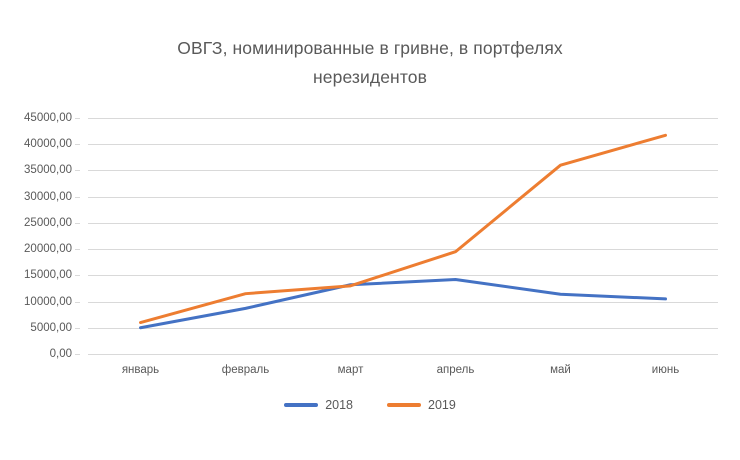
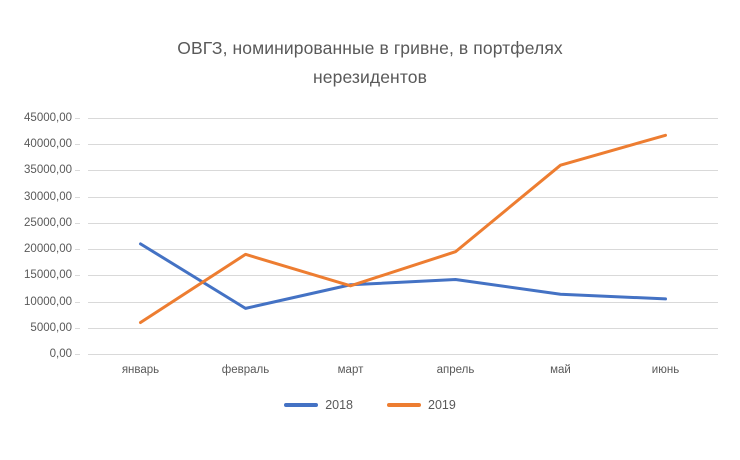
2018/январь: 5000 -> 21000
2019/февраль: 12000 -> 19000
